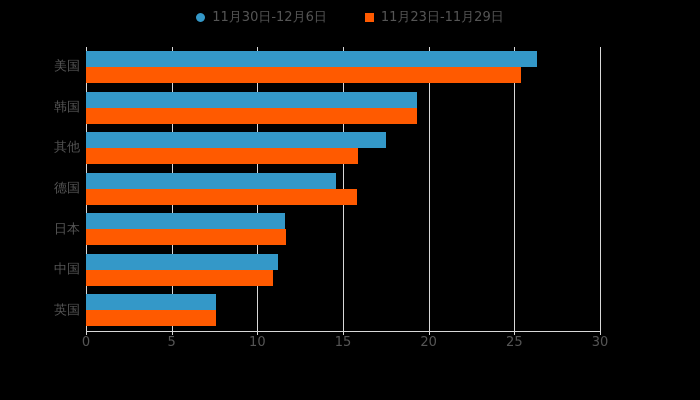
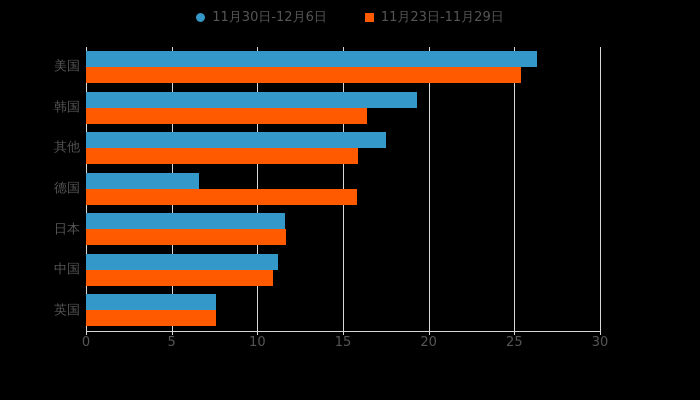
11月23日-11月29日/韩国: 19.3 -> 16.4
11月30日-12月6日/德国: 14.6 -> 6.6
